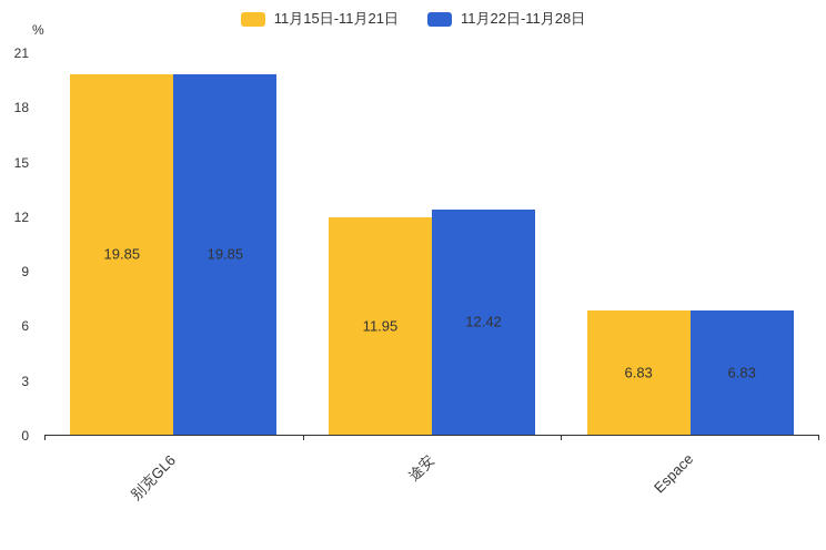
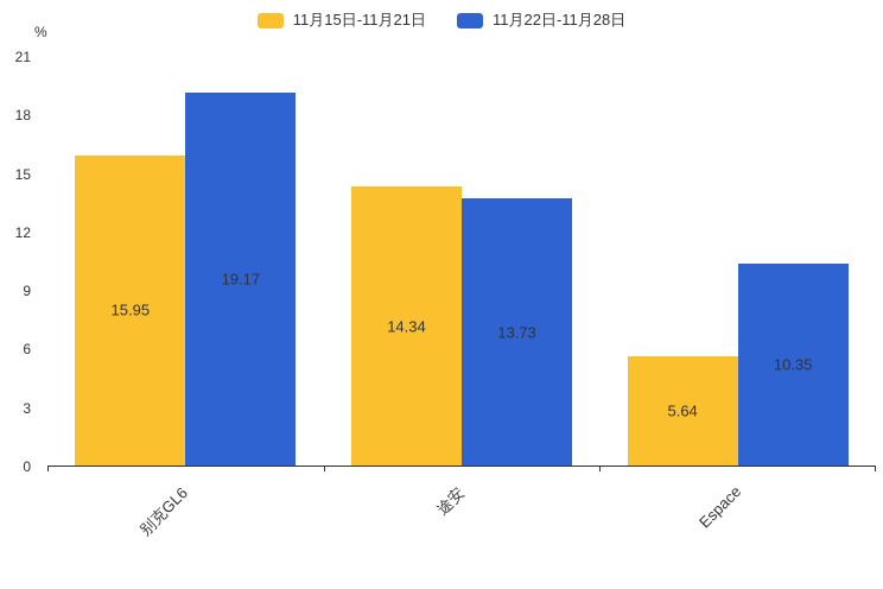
11月15日-11月21日/别克GL6: 19.85 -> 15.95
11月22日-11月28日/别克GL6: 19.85 -> 19.17
11月15日-11月21日/途安: 11.95 -> 14.34
11月22日-11月28日/途安: 12.42 -> 13.73
11月15日-11月21日/Espace: 6.83 -> 5.64
11月22日-11月28日/Espace: 6.83 -> 10.35
